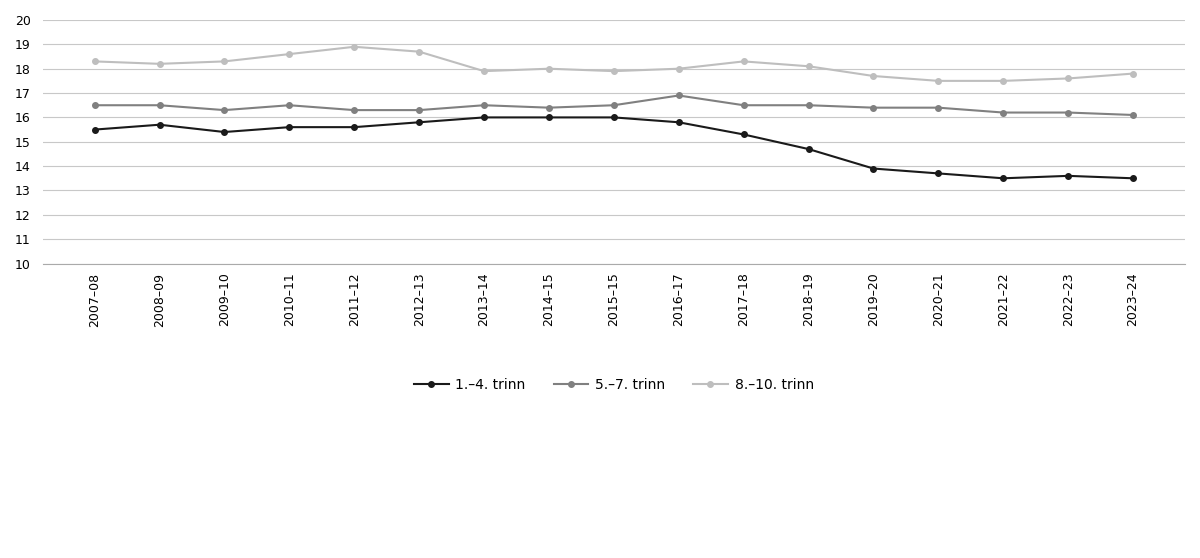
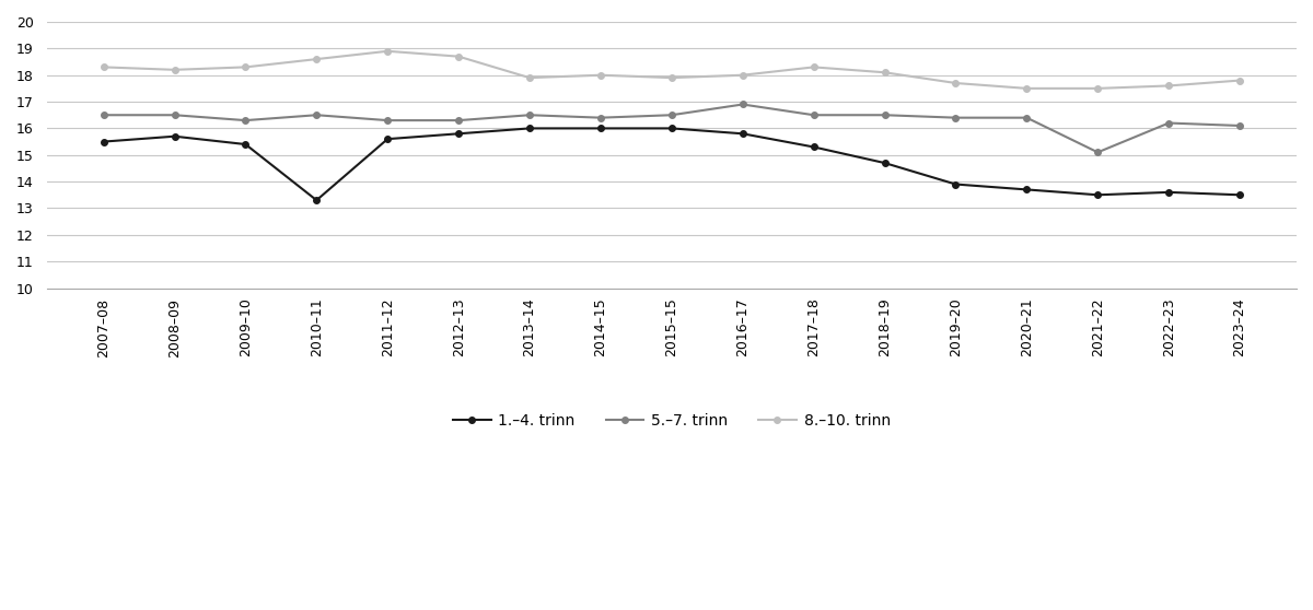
1.–4. trinn/2010–11: 15.6 -> 13.3
5.–7. trinn/2021–22: 16.2 -> 15.1
